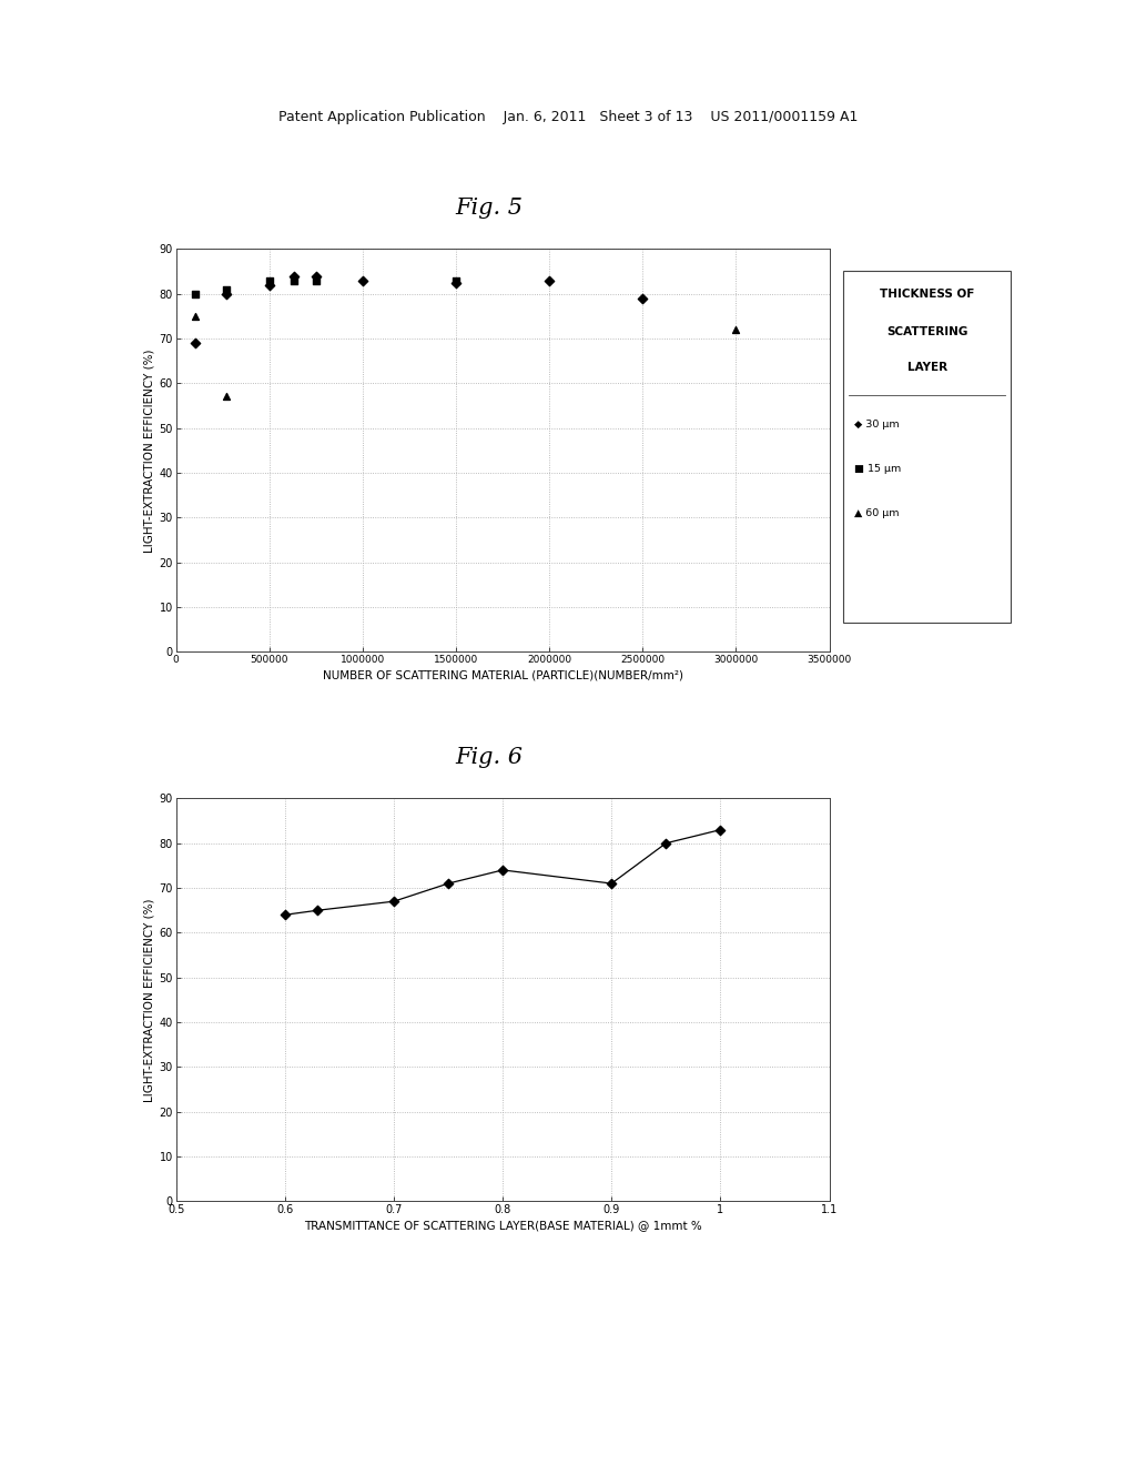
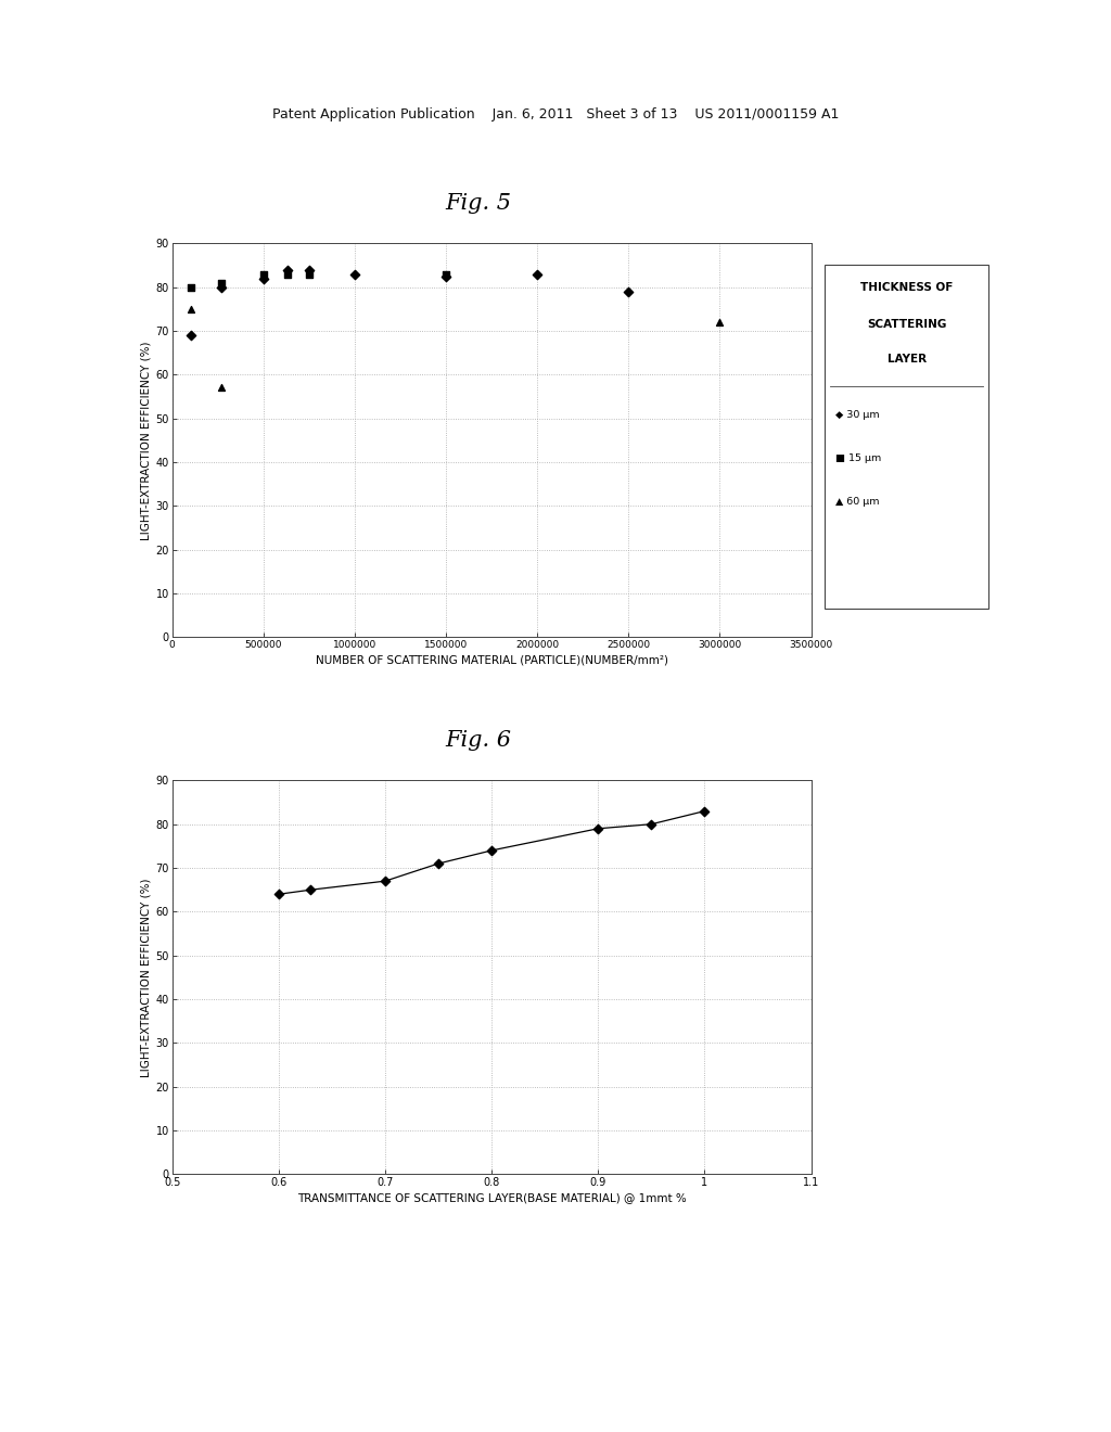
0.9: 71 -> 79
